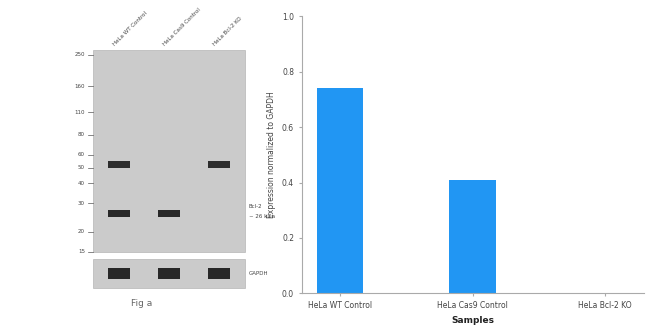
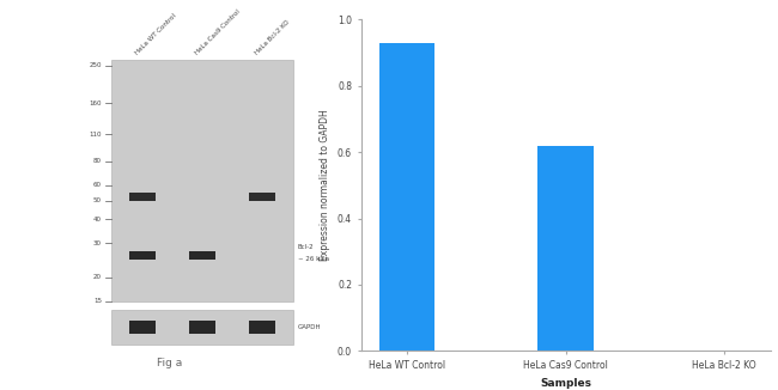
HeLa WT Control: 0.74 -> 0.93
HeLa Cas9 Control: 0.41 -> 0.62
